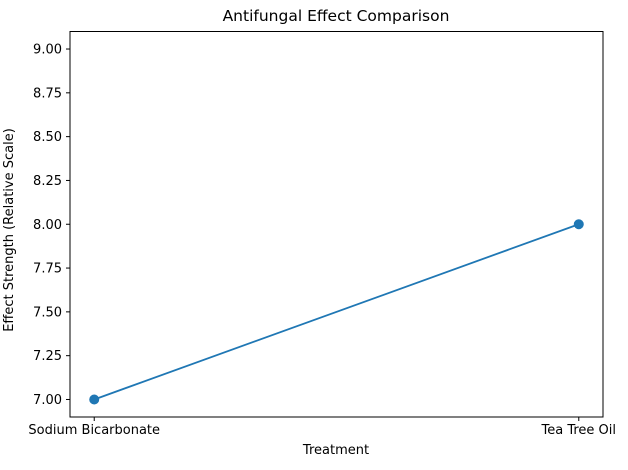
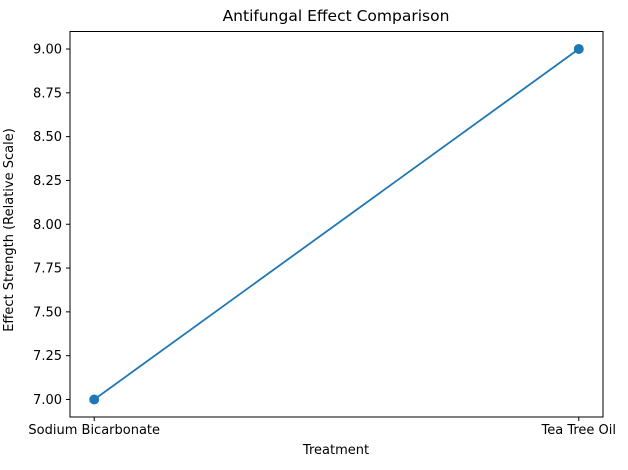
Tea Tree Oil: 8 -> 9
